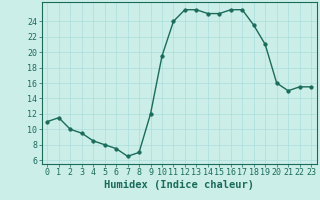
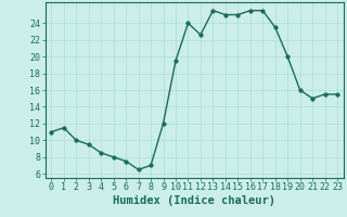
12: 25.5 -> 22.6
19: 21.0 -> 20.0
